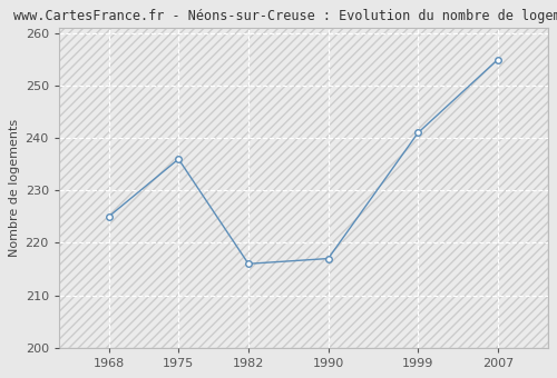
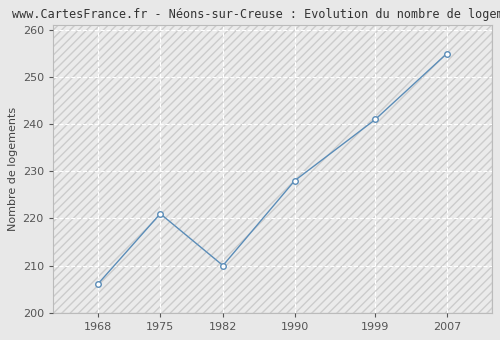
1968: 225 -> 206
1975: 236 -> 221
1982: 216 -> 210
1990: 217 -> 228
